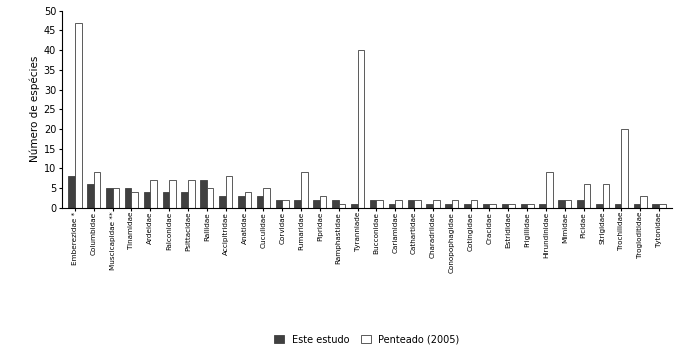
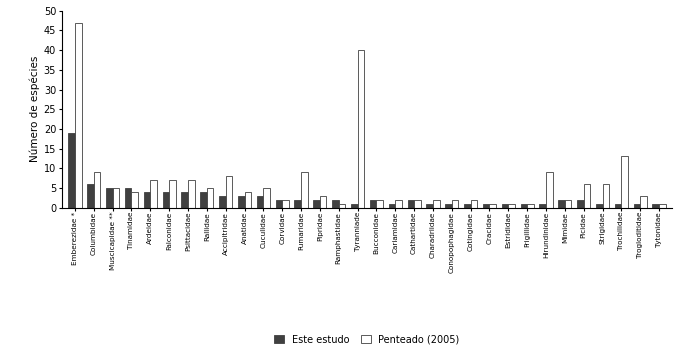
Este estudo/Emberezidae *: 8 -> 19
Este estudo/Rallidae: 7 -> 4
Penteado (2005)/Trochilidae: 20 -> 13
